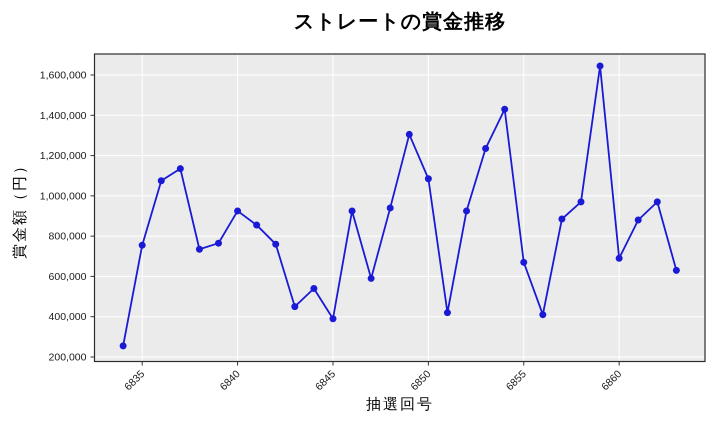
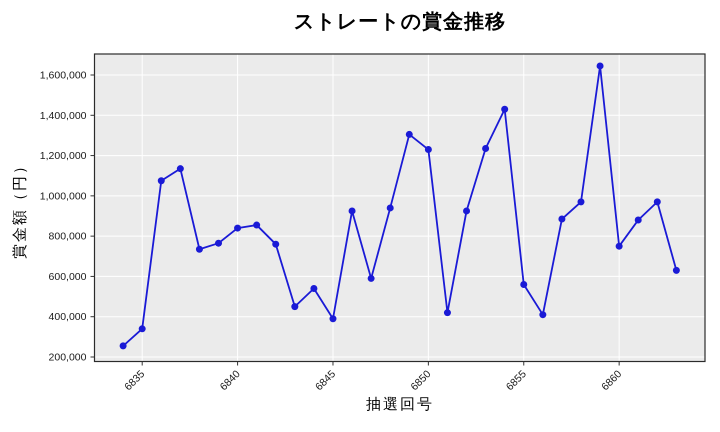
6835: 760000 -> 340000
6840: 920000 -> 840000
6850: 1080000 -> 1230000
6855: 670000 -> 560000
6860: 690000 -> 750000
